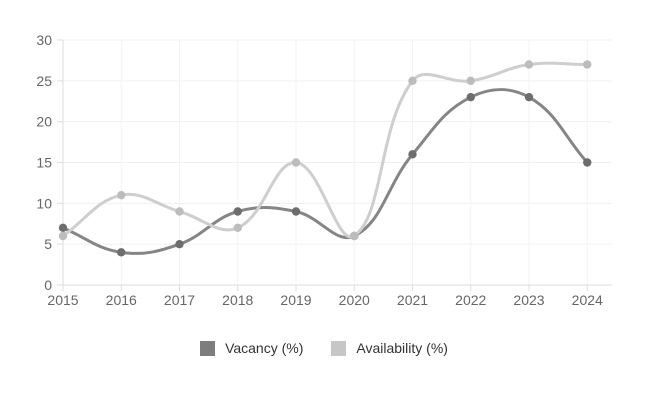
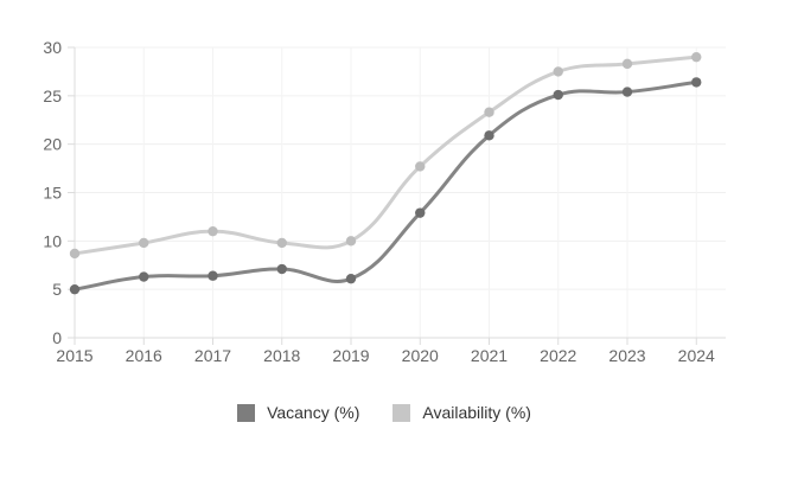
Vacancy (%)/2015: 7 -> 5
Availability (%)/2015: 6 -> 9
Vacancy (%)/2016: 4 -> 6
Availability (%)/2016: 11 -> 10
Vacancy (%)/2017: 5 -> 6
Availability (%)/2017: 9 -> 11
Vacancy (%)/2018: 9 -> 7
Availability (%)/2018: 7 -> 10
Vacancy (%)/2019: 9 -> 6
Availability (%)/2019: 15 -> 10
Vacancy (%)/2020: 6 -> 13
Availability (%)/2020: 6 -> 18
Vacancy (%)/2021: 16 -> 21
Availability (%)/2021: 25 -> 23
Vacancy (%)/2022: 23 -> 25
Availability (%)/2022: 25 -> 28
Vacancy (%)/2023: 23 -> 25
Availability (%)/2023: 27 -> 28
Vacancy (%)/2024: 15 -> 26
Availability (%)/2024: 27 -> 29
